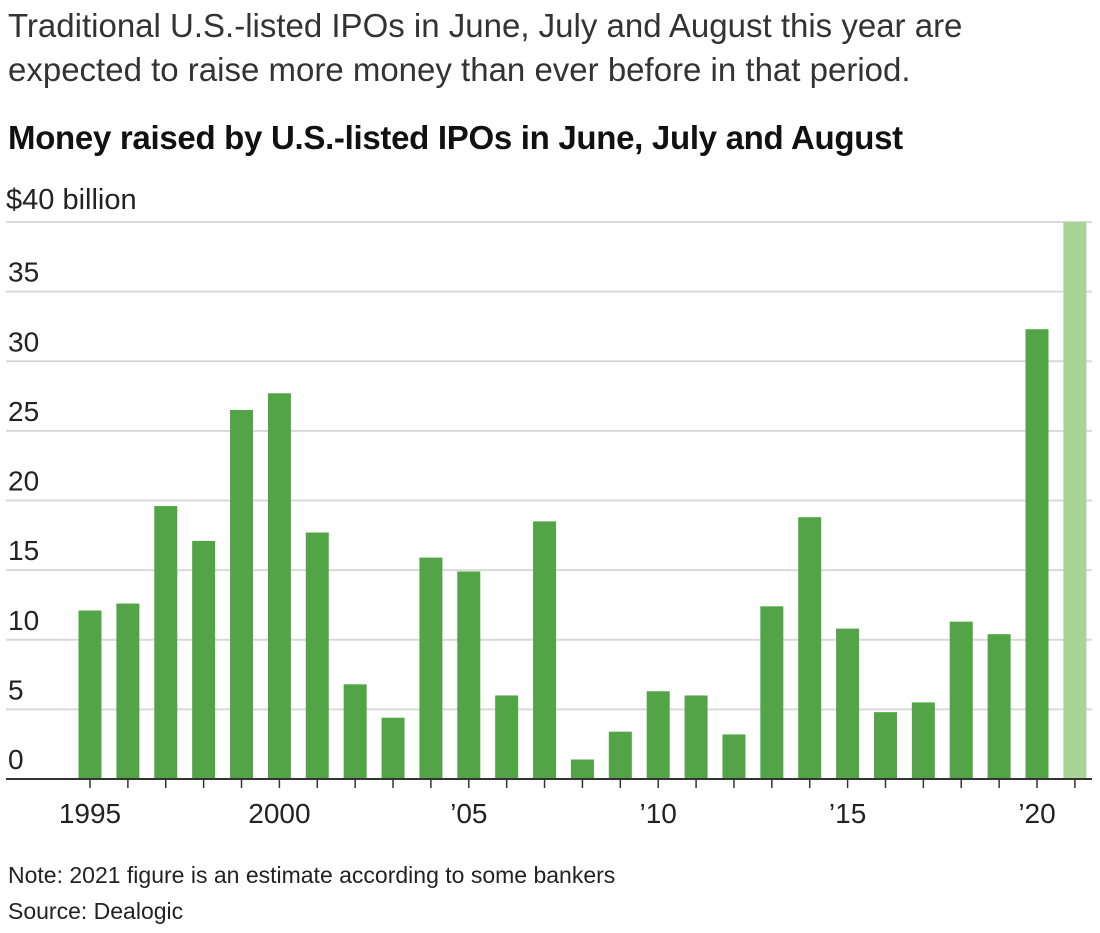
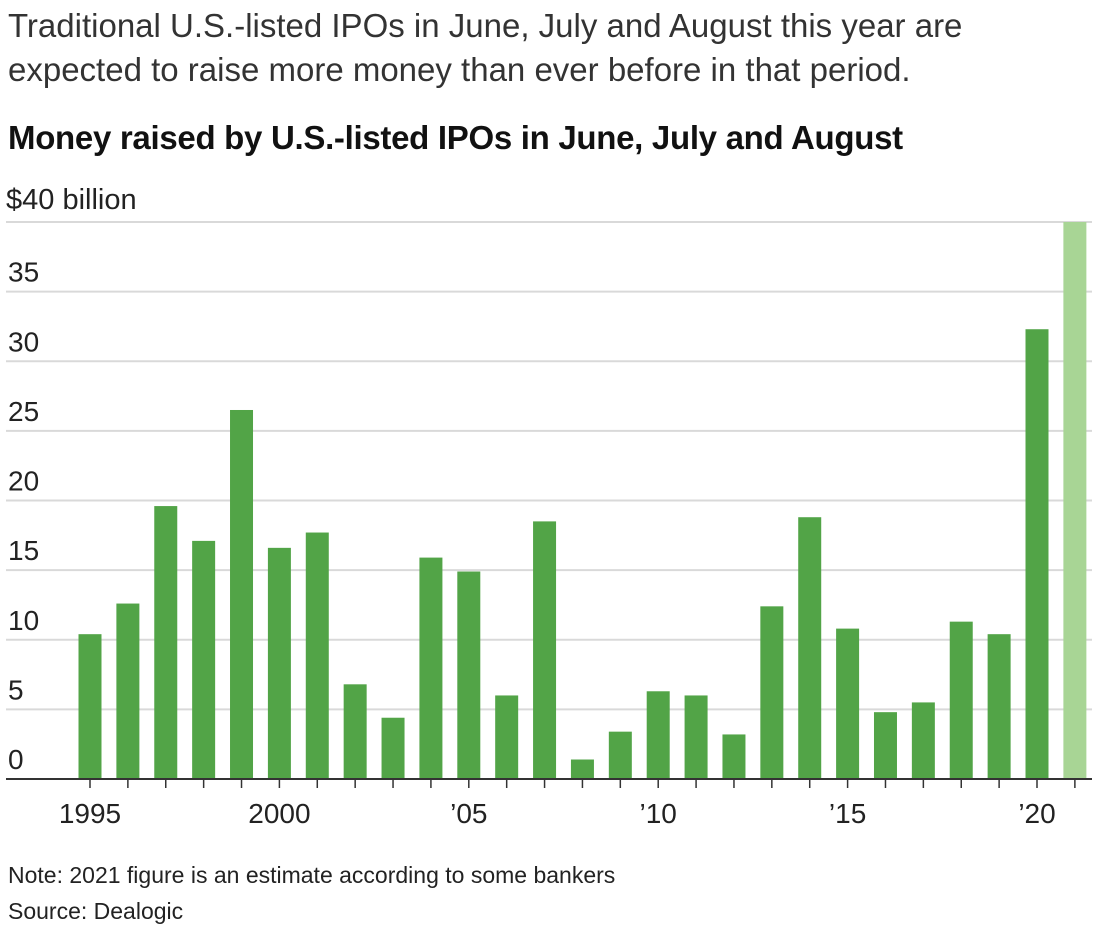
1995: 12.1 -> 10.4
2000: 27.7 -> 16.6
